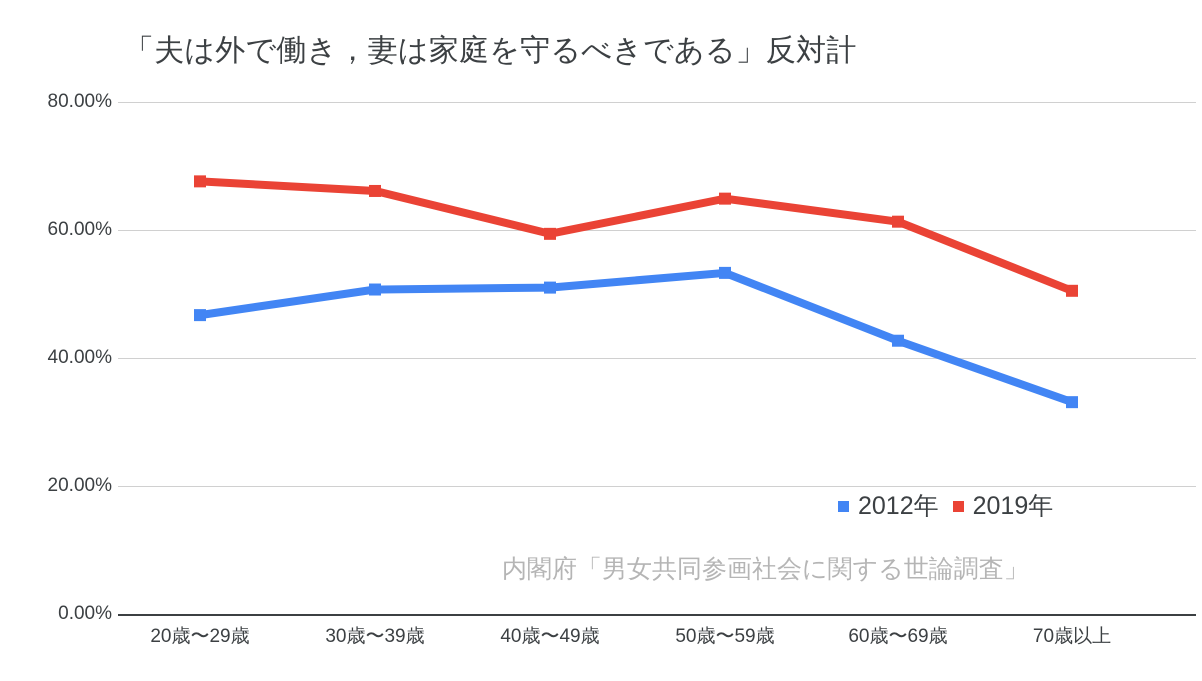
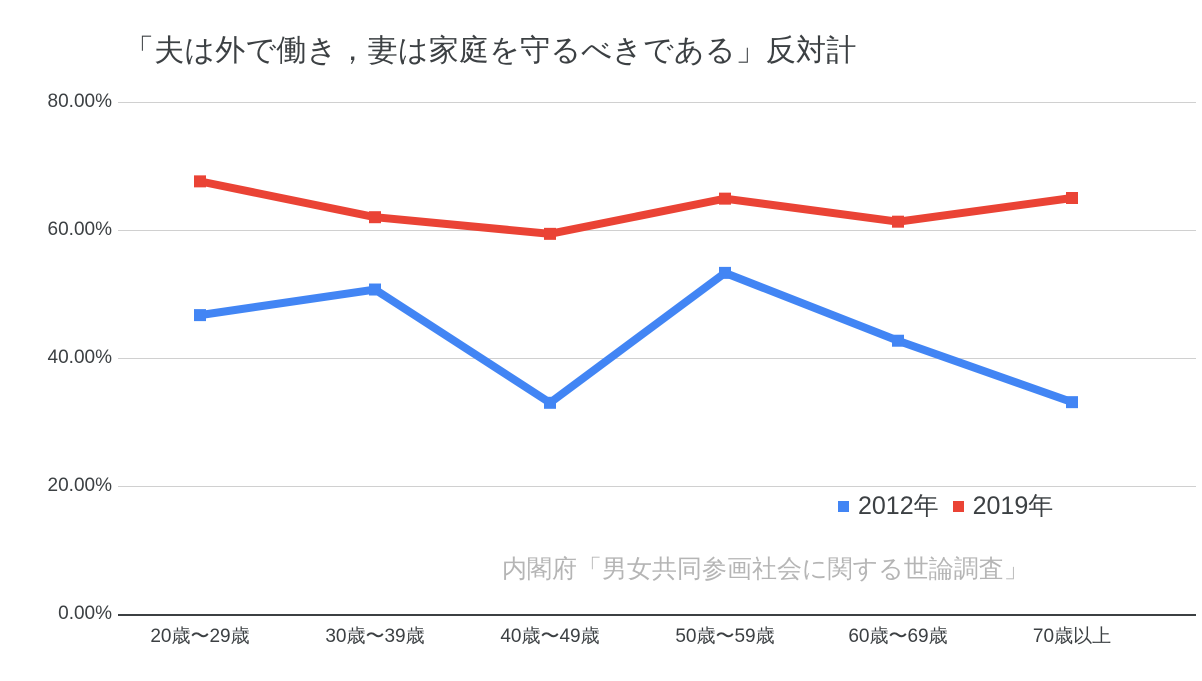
2019年/30歳〜39歳: 66% -> 62%
2012年/40歳〜49歳: 51% -> 33%
2019年/70歳以上: 50% -> 65%
